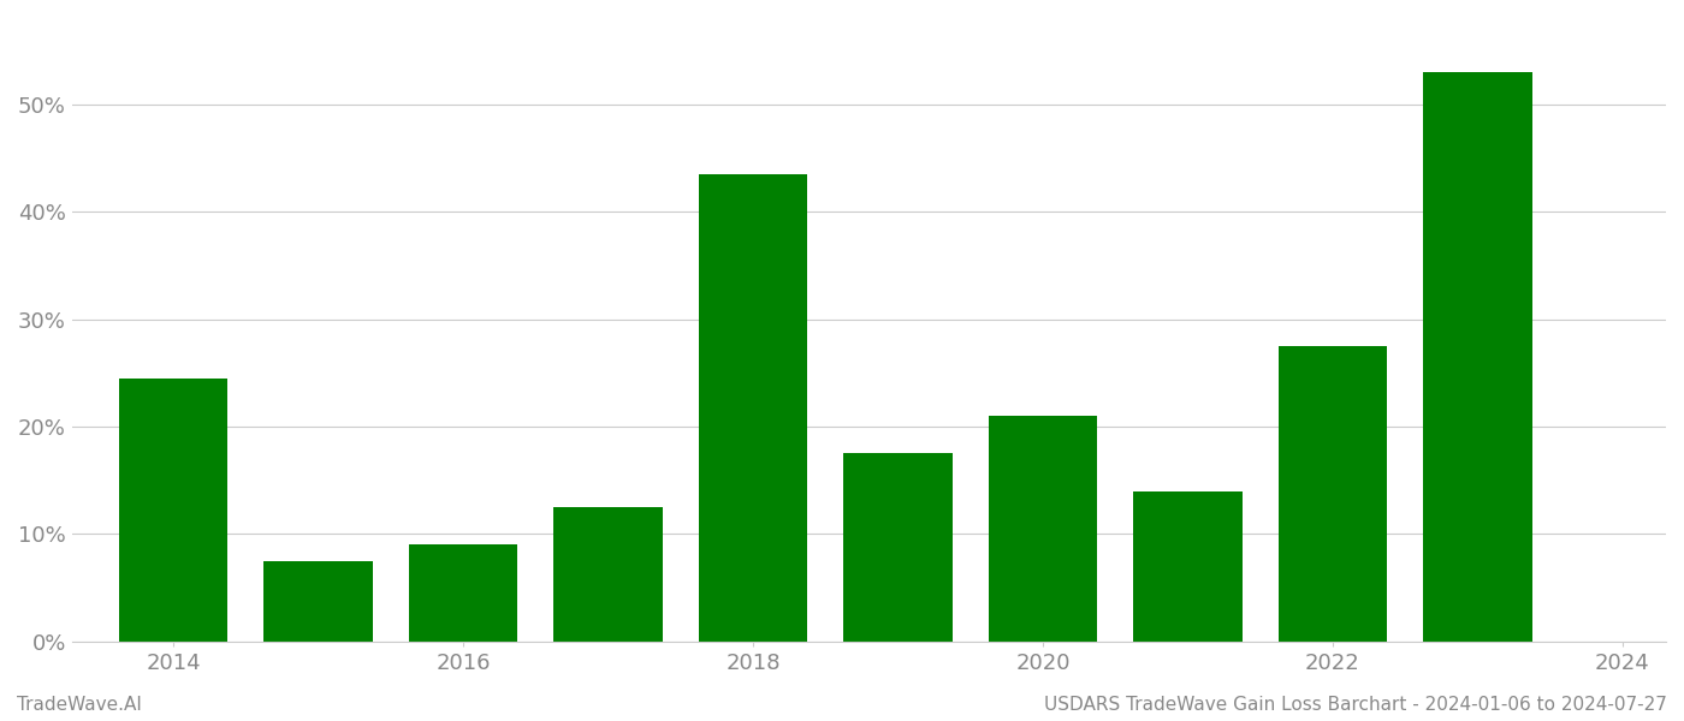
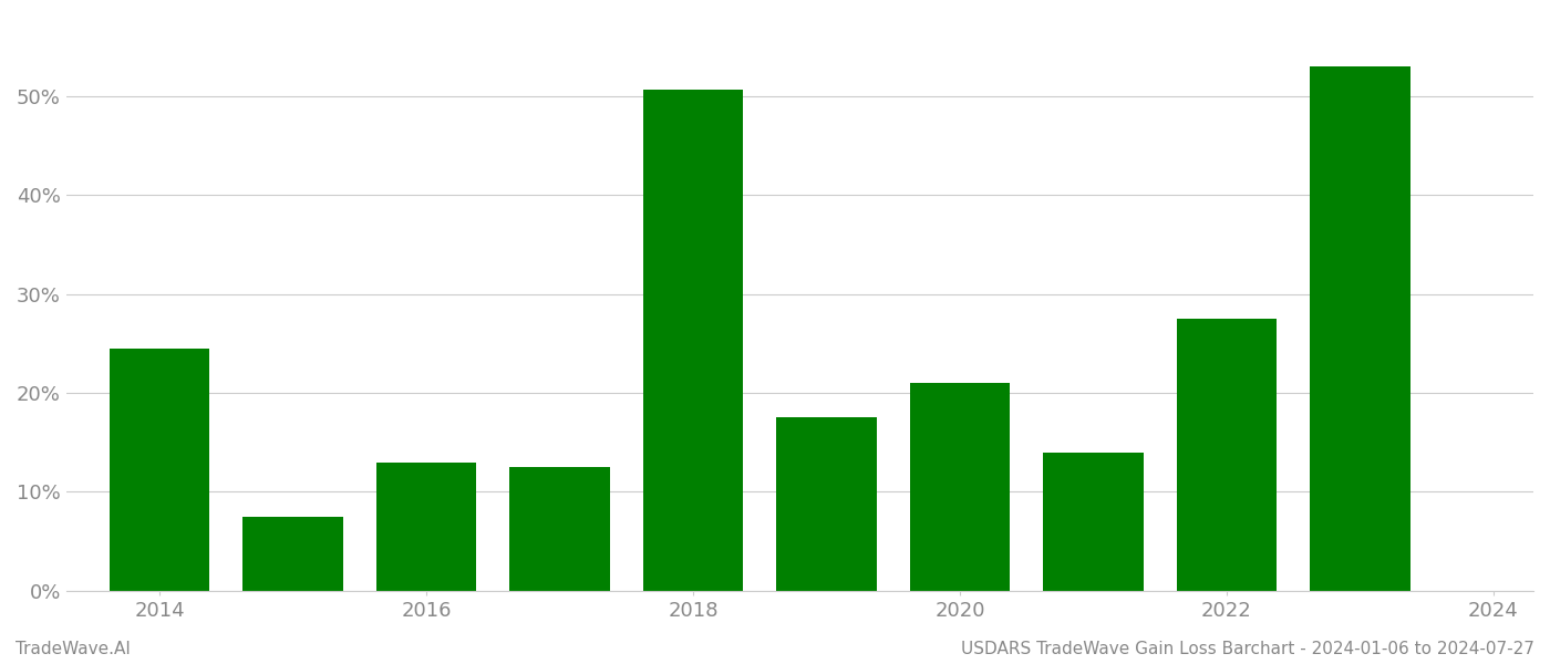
2016: 9.0% -> 13.0%
2018: 43.5% -> 50.6%
